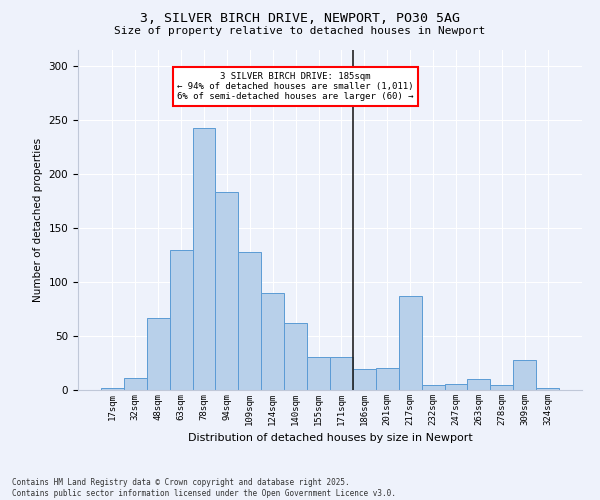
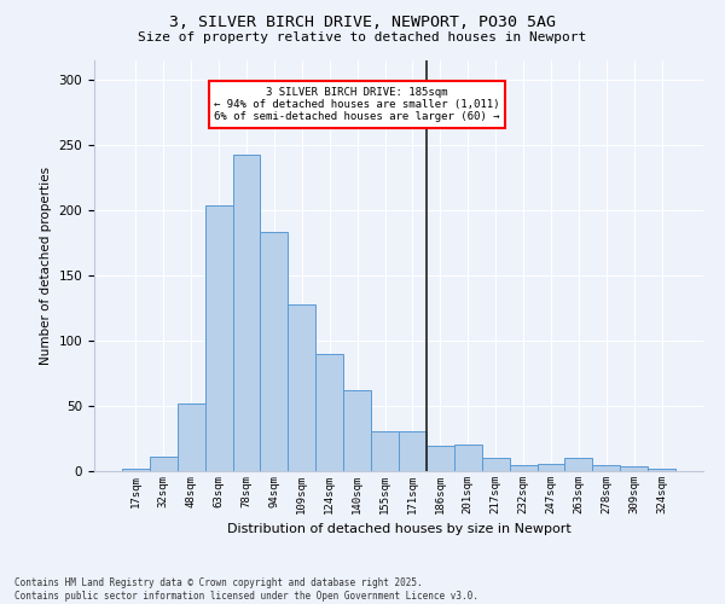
48sqm: 67 -> 52
63sqm: 130 -> 204
217sqm: 87 -> 10
309sqm: 28 -> 4
